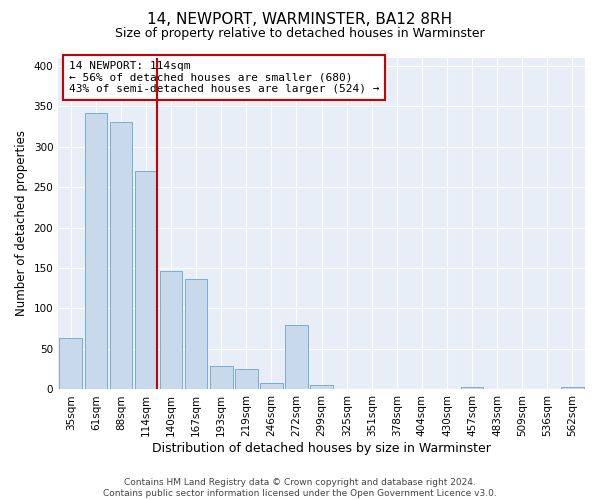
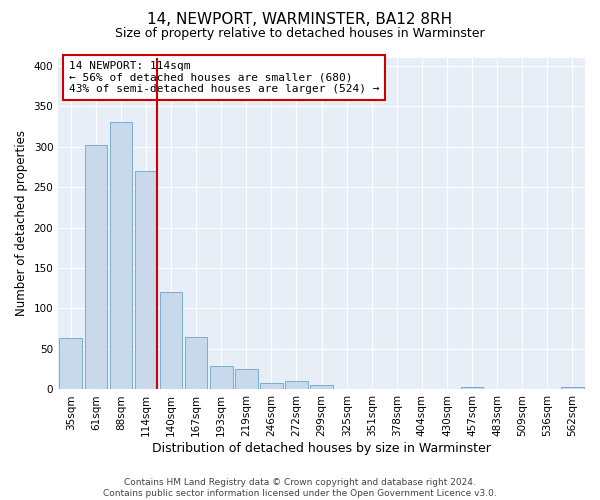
61sqm: 342 -> 302
140sqm: 146 -> 120
167sqm: 136 -> 65
272sqm: 80 -> 11
